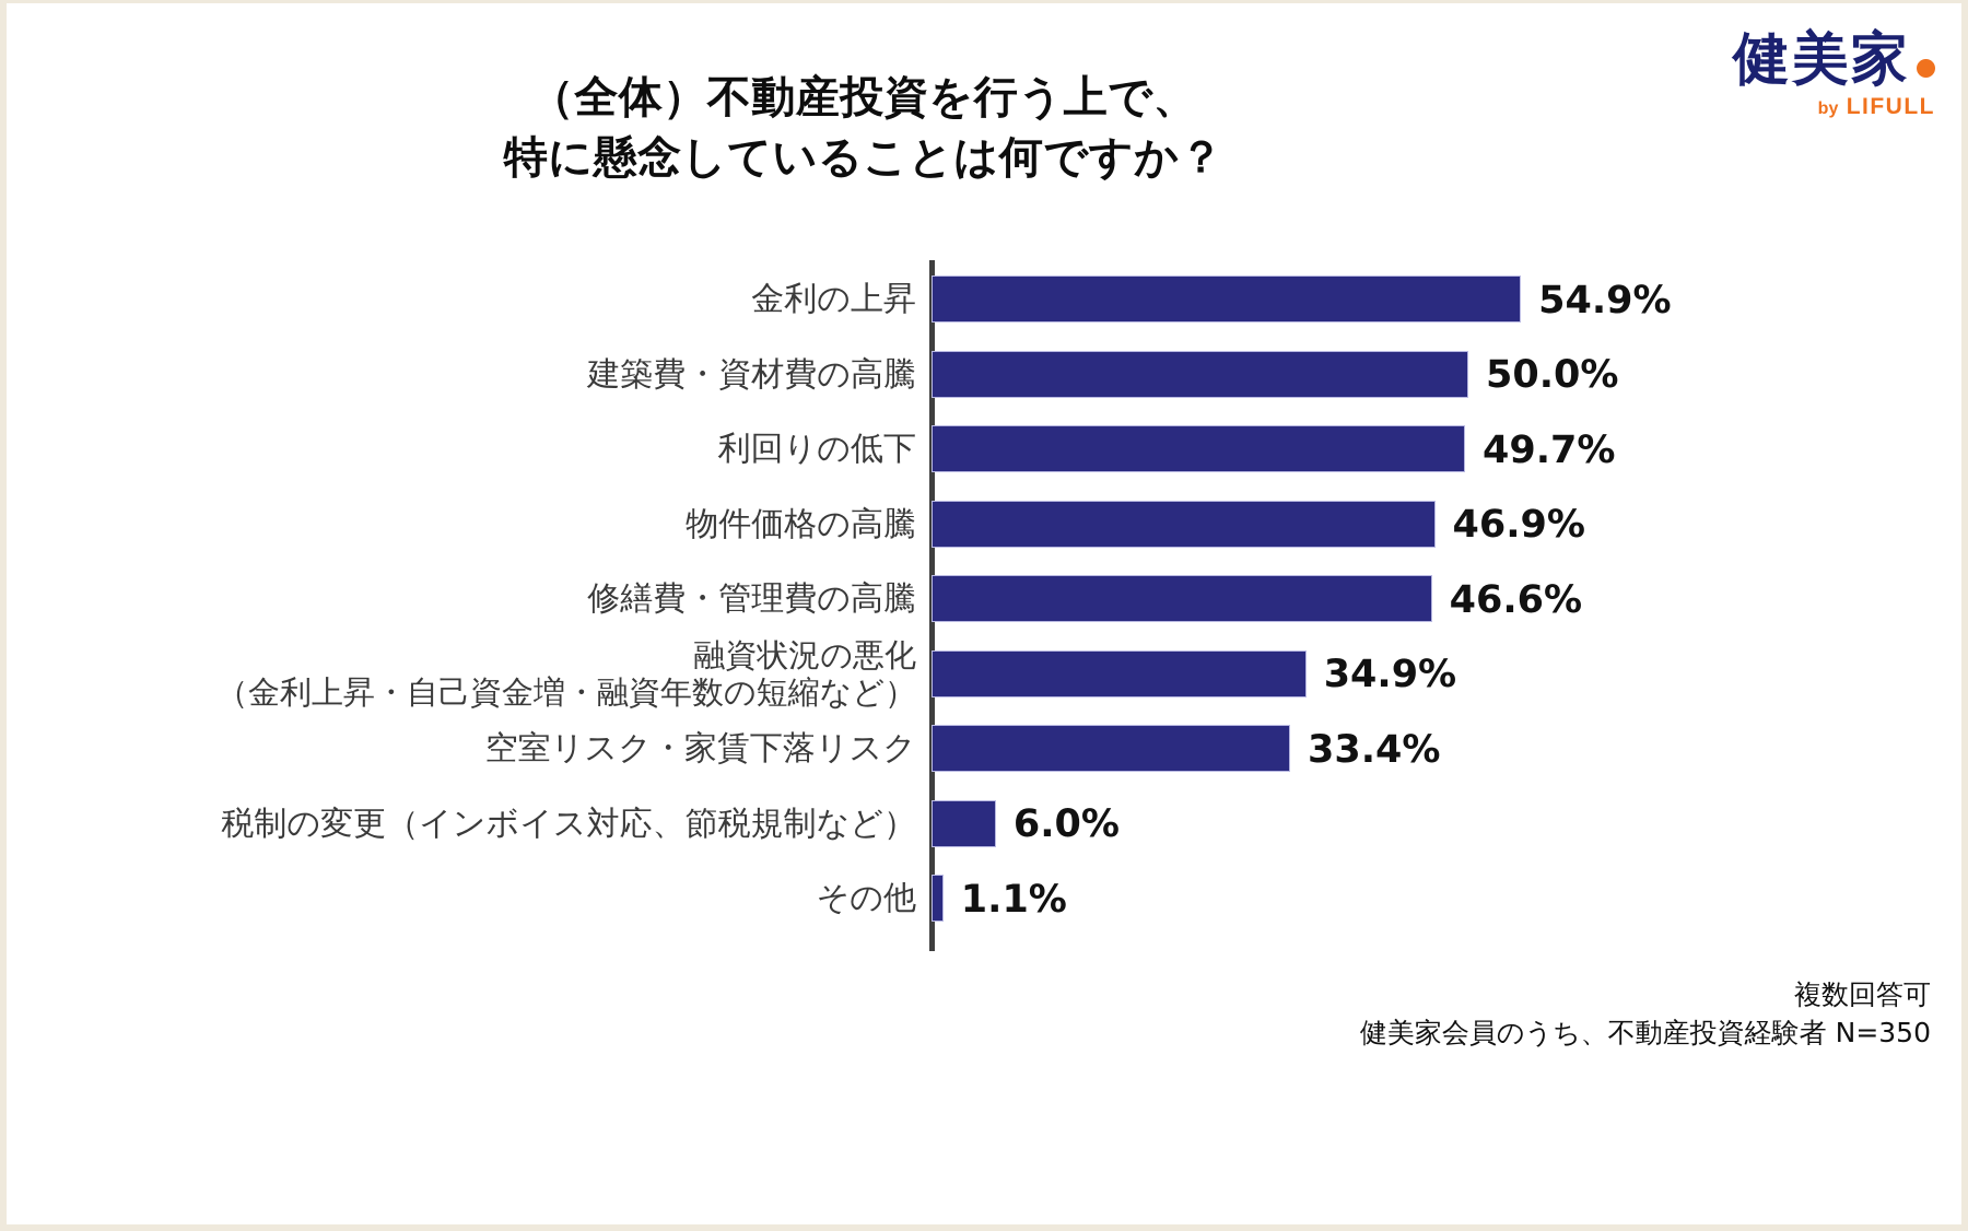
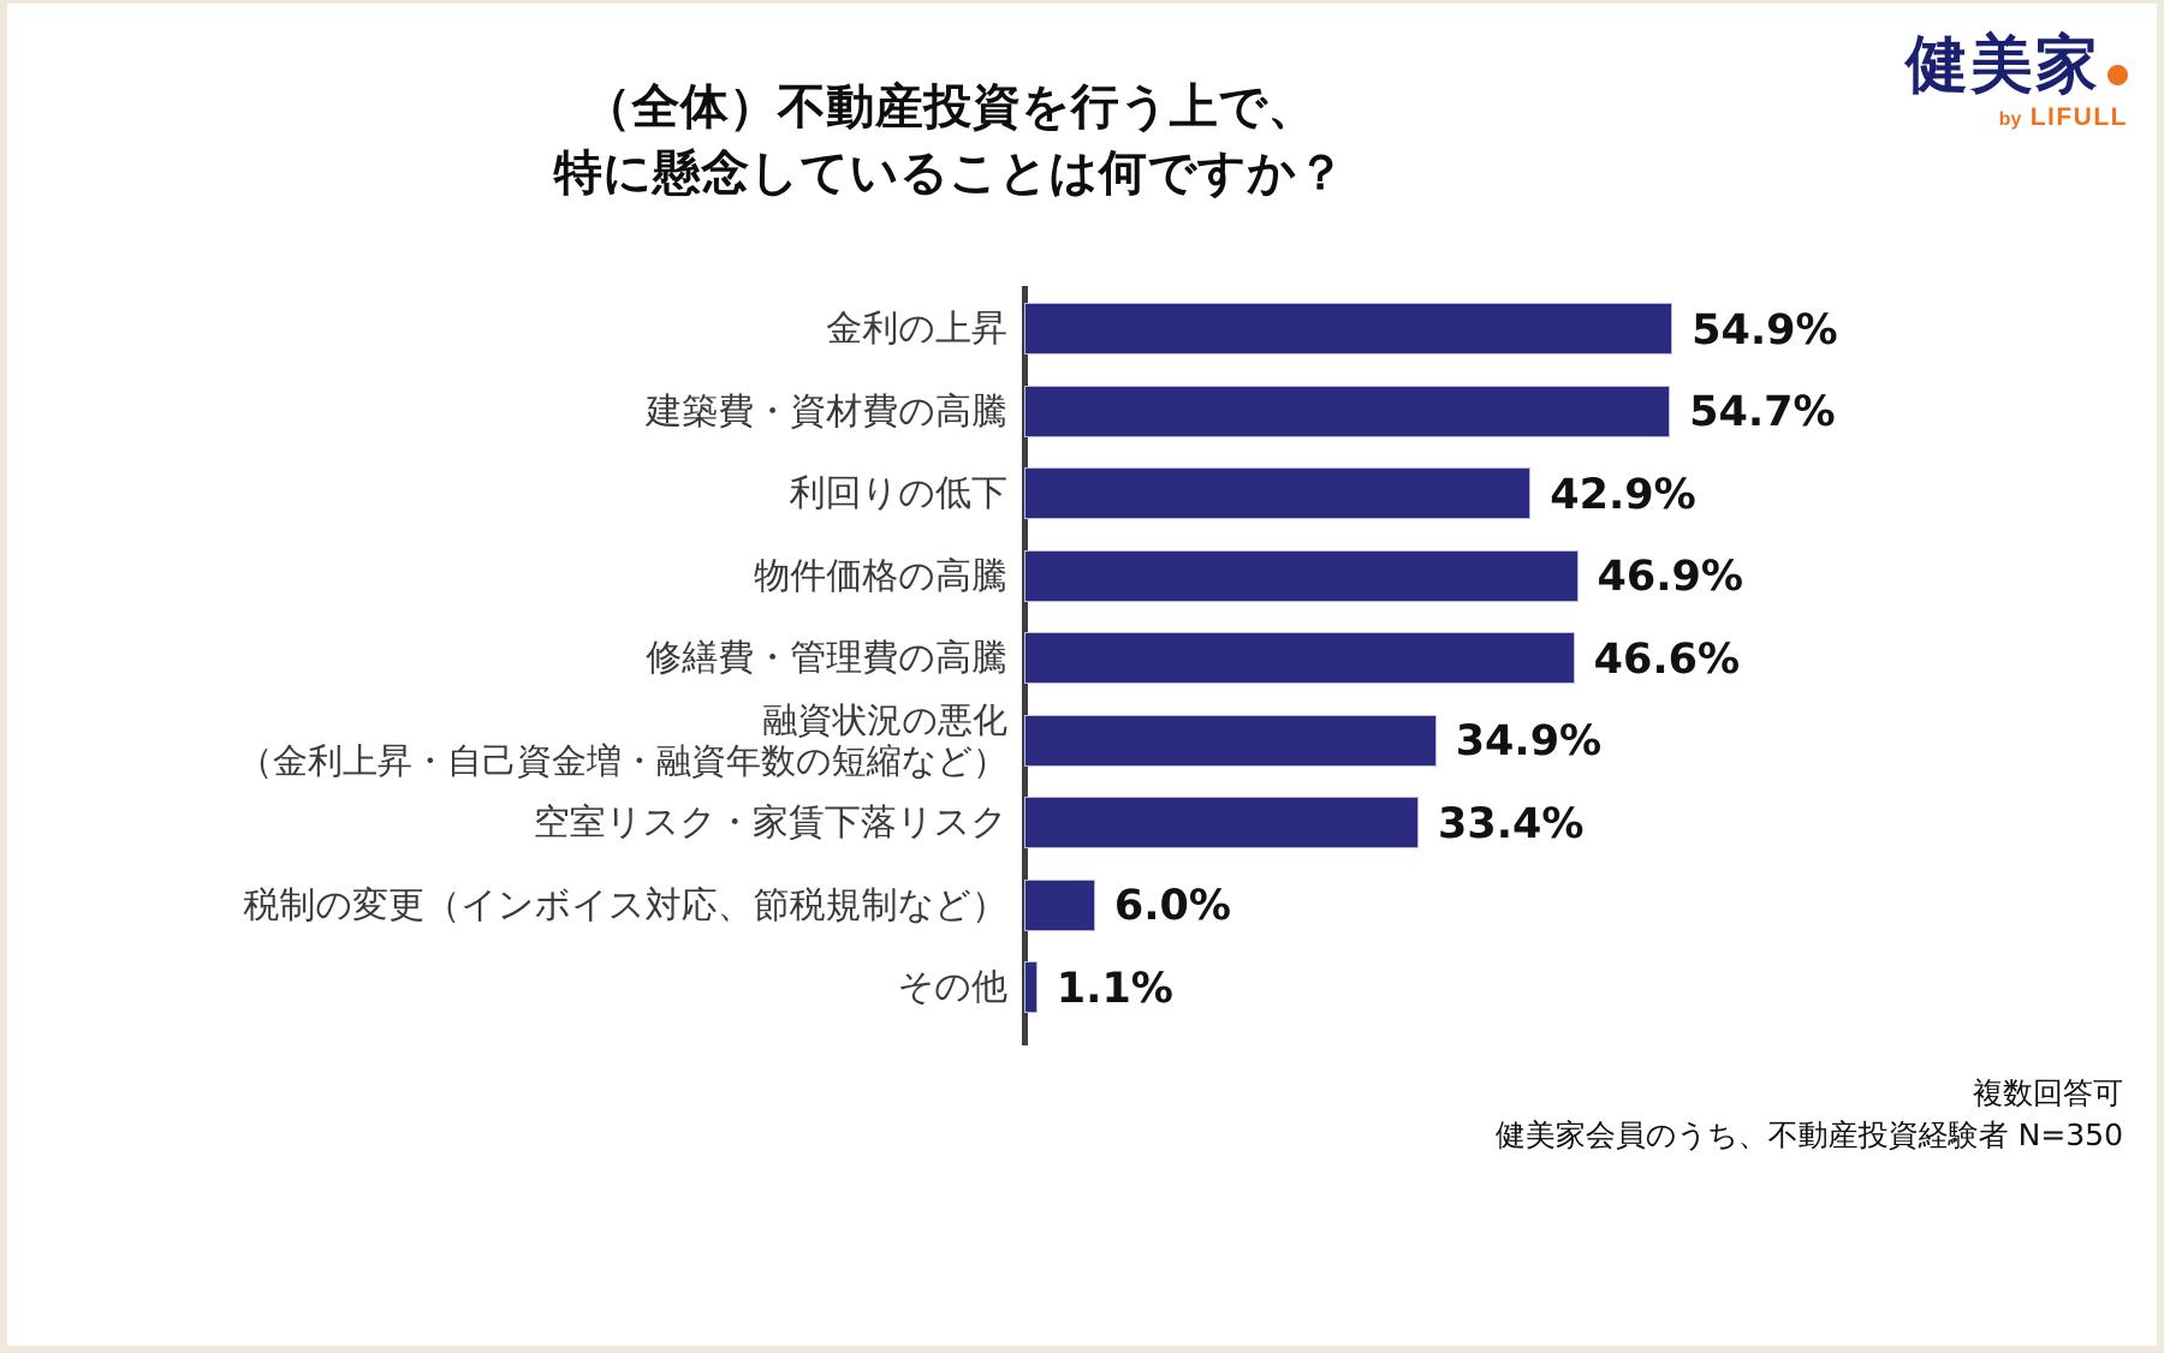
建築費・資材費の高騰: 50.0% -> 54.7%
利回りの低下: 49.7% -> 42.9%
